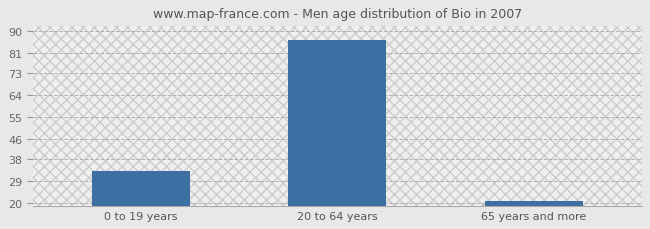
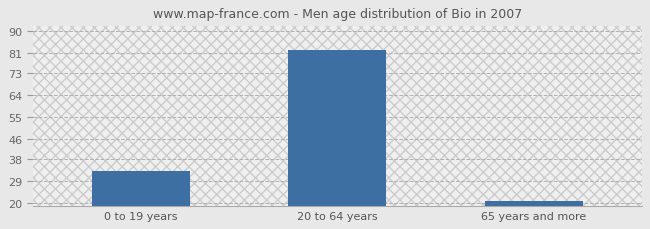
20 to 64 years: 86 -> 82
